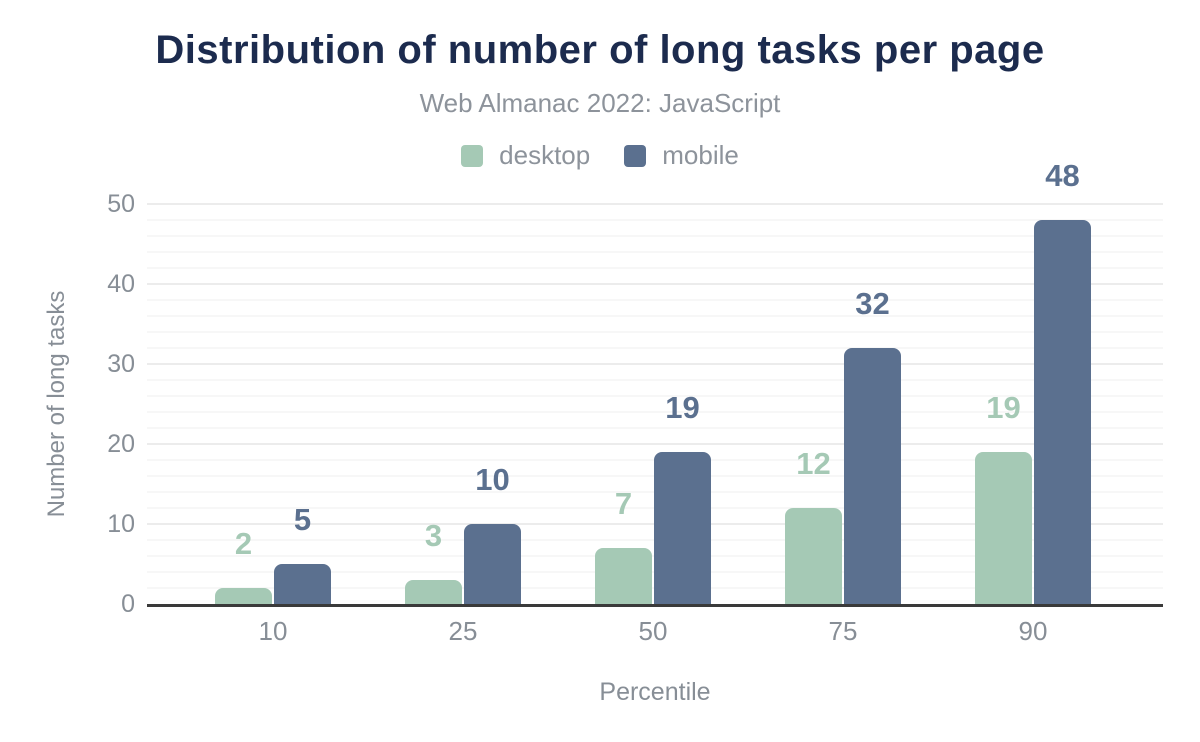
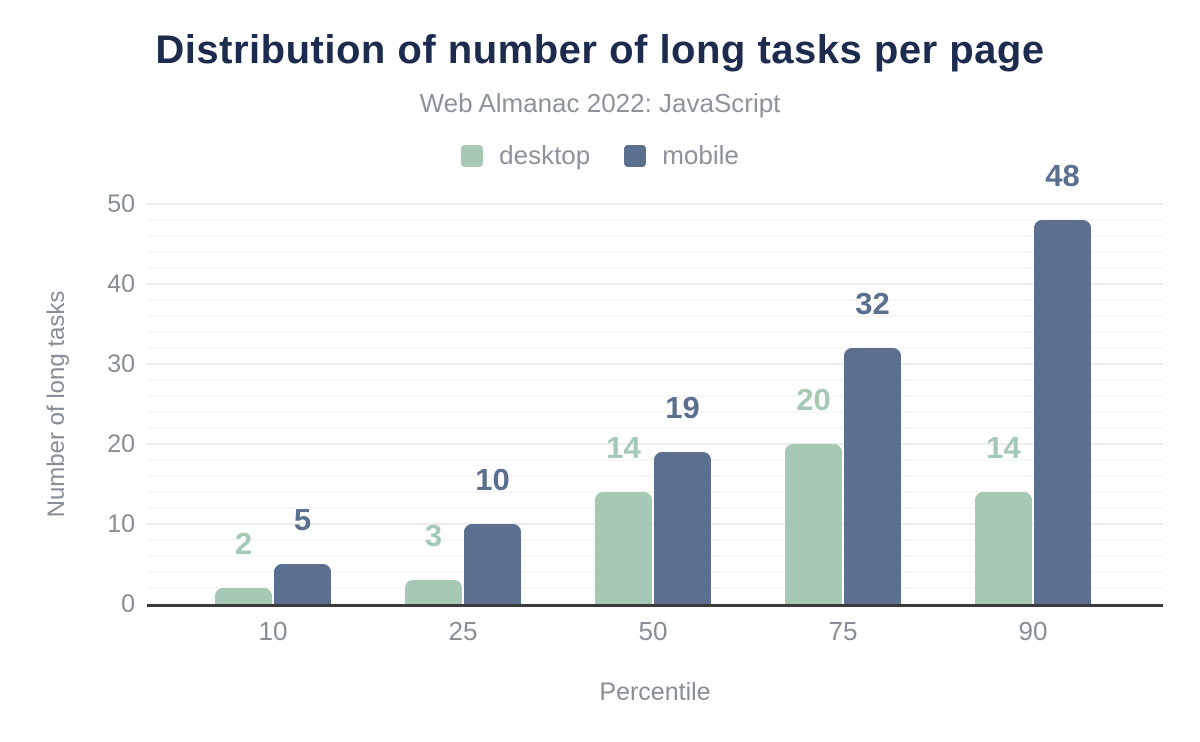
desktop/50: 7 -> 14
desktop/75: 12 -> 20
desktop/90: 19 -> 14
